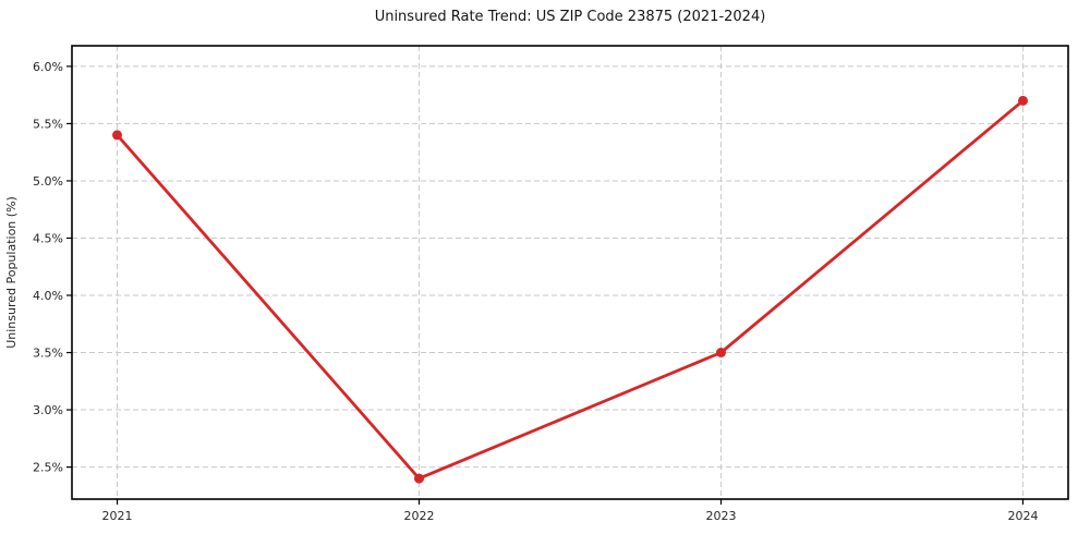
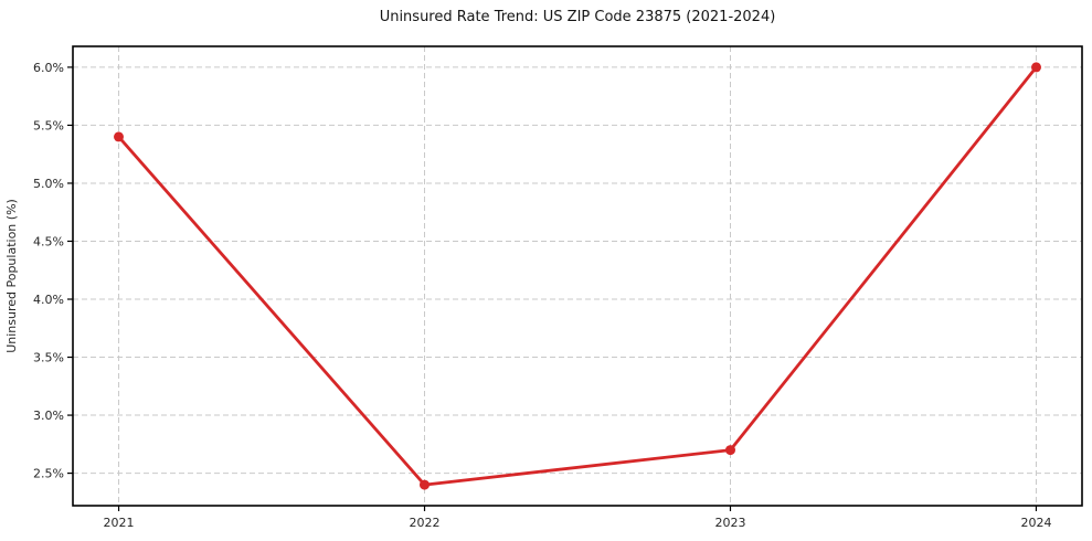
2023: 3.5% -> 2.7%
2024: 5.7% -> 6.0%
